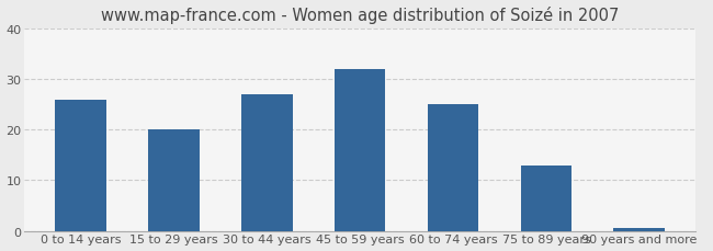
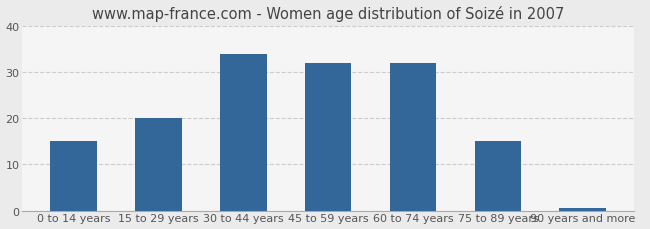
0 to 14 years: 26.0 -> 15.0
30 to 44 years: 27.0 -> 34.0
60 to 74 years: 25.0 -> 32.0
75 to 89 years: 13.0 -> 15.0
